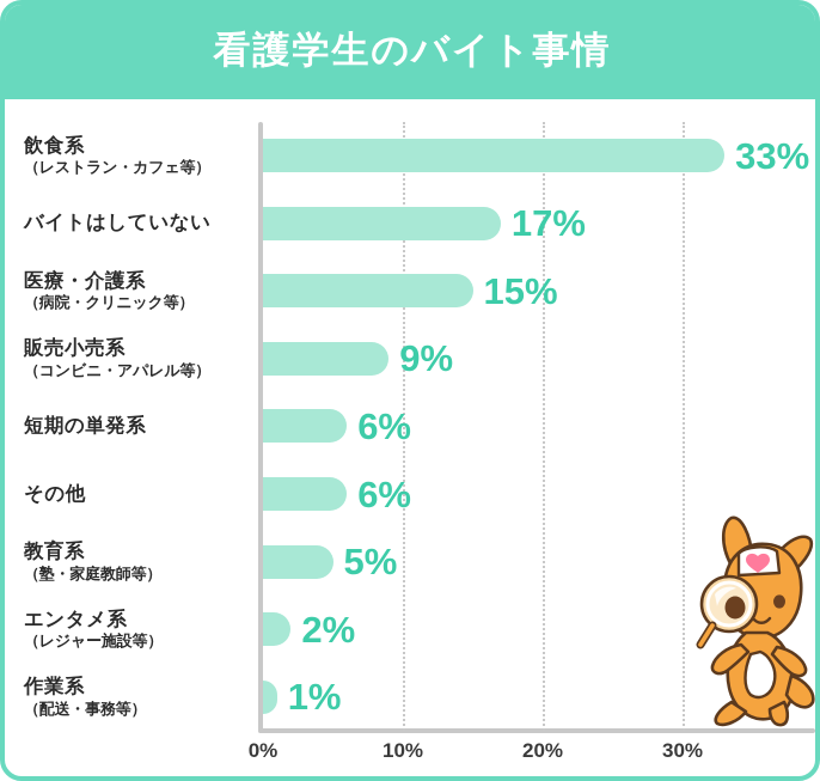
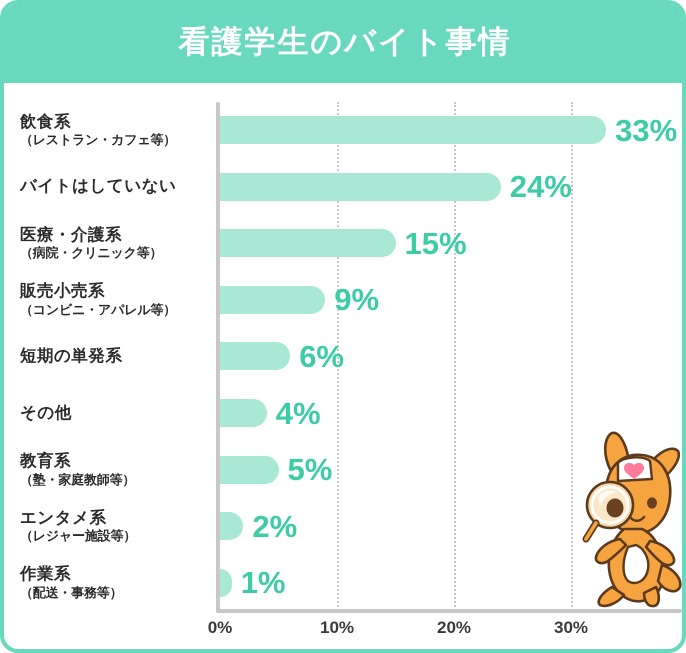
バイトはしていない: 17% -> 24%
その他: 6% -> 4%
